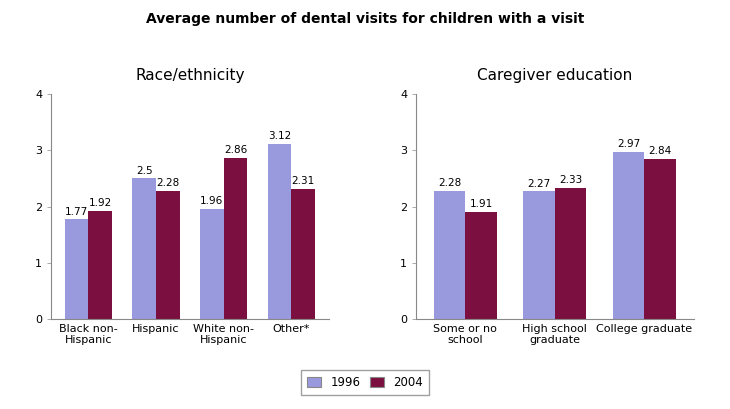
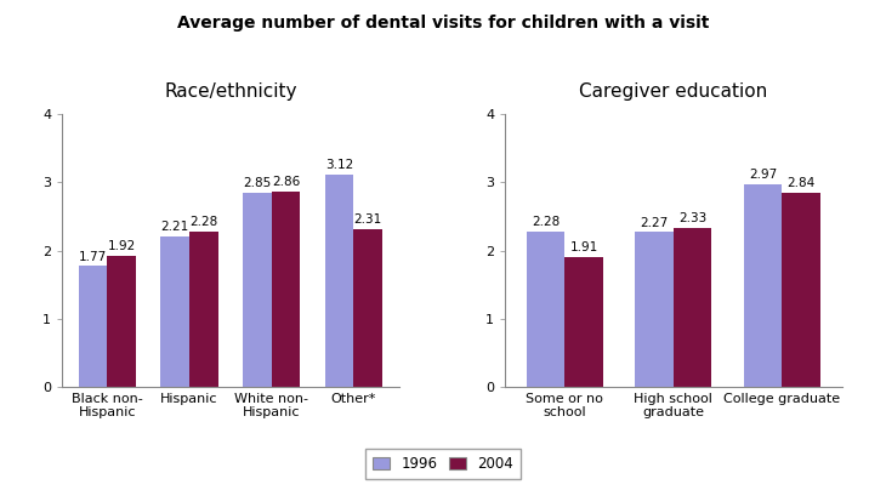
Race/ethnicity/1996/Hispanic: 2.5 -> 2.21
Race/ethnicity/1996/White non- Hispanic: 1.96 -> 2.85
